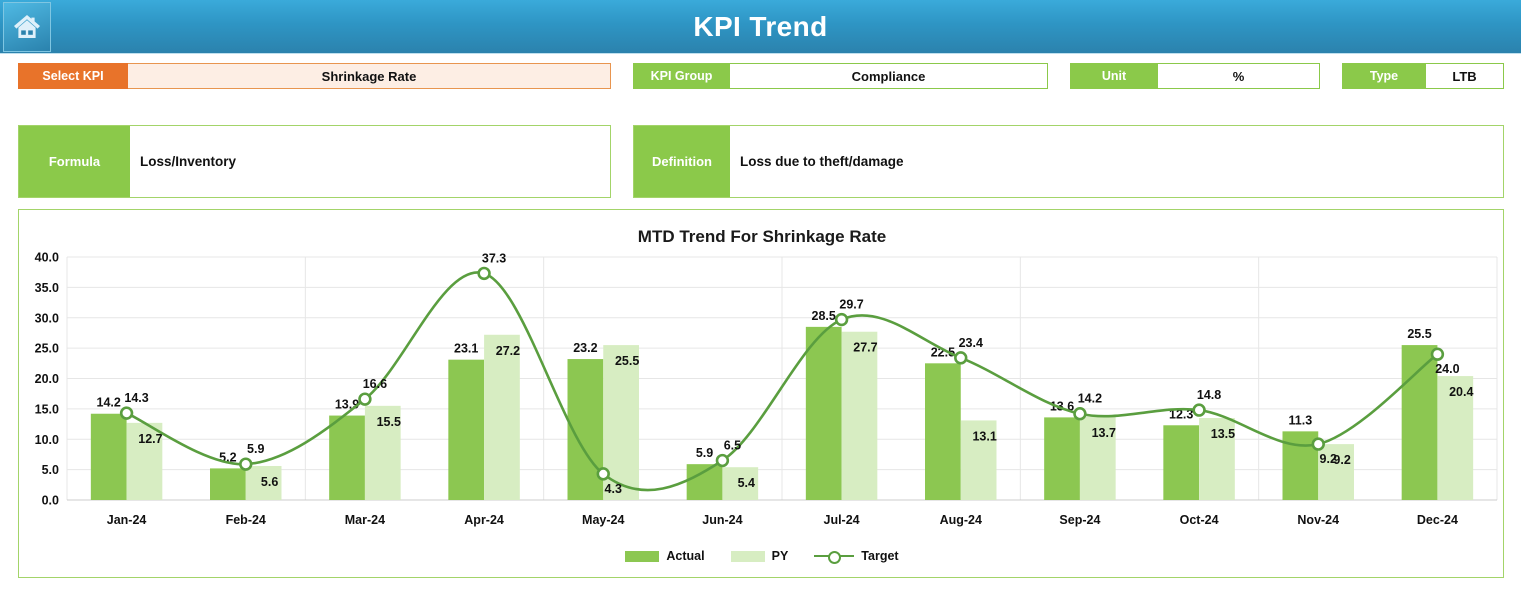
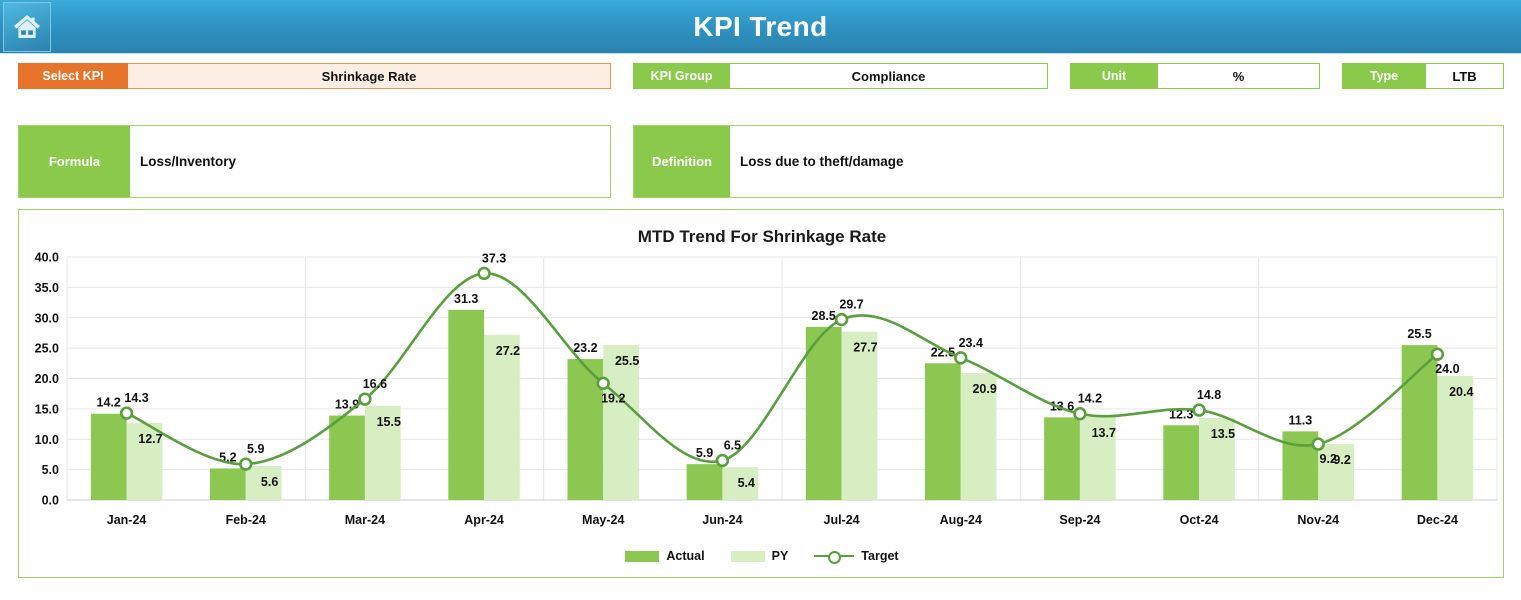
Actual/Apr-24: 23.1 -> 31.3
Target/May-24: 4.3 -> 19.2
PY/Aug-24: 13.1 -> 20.9
